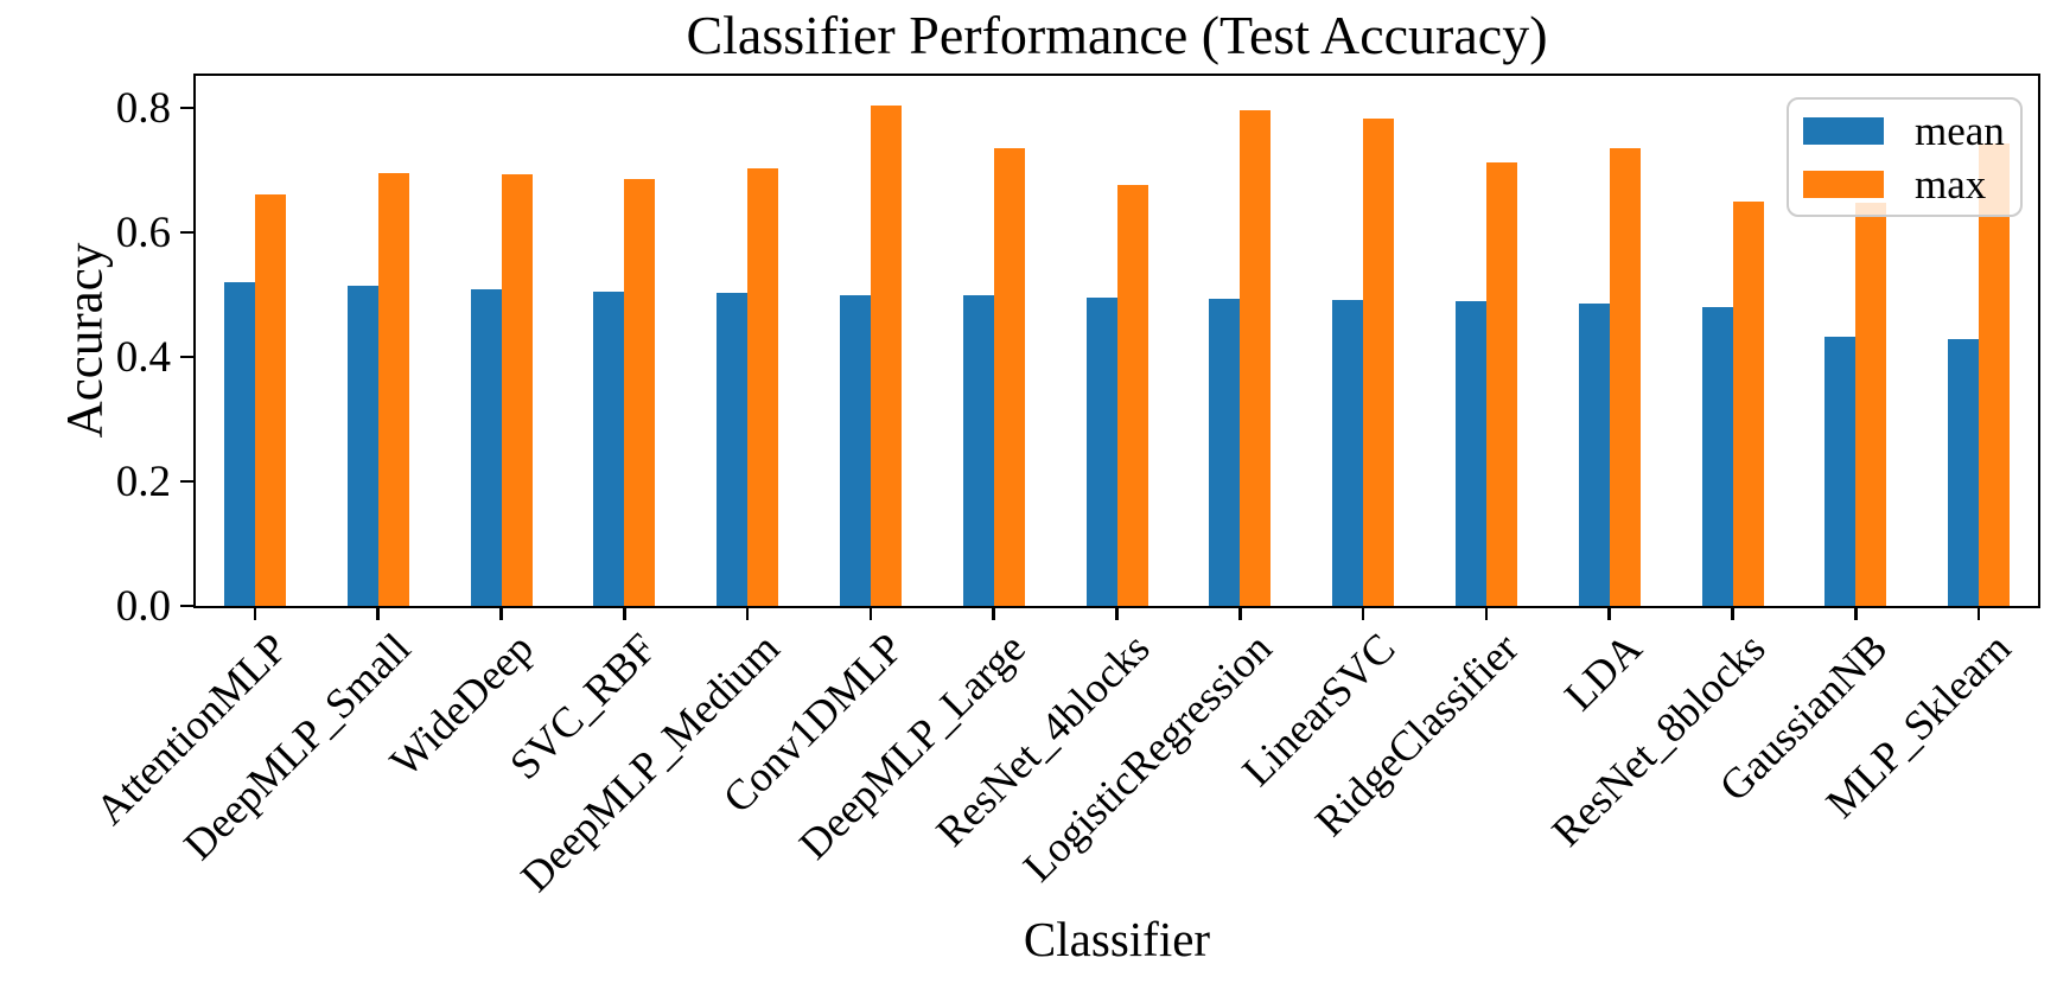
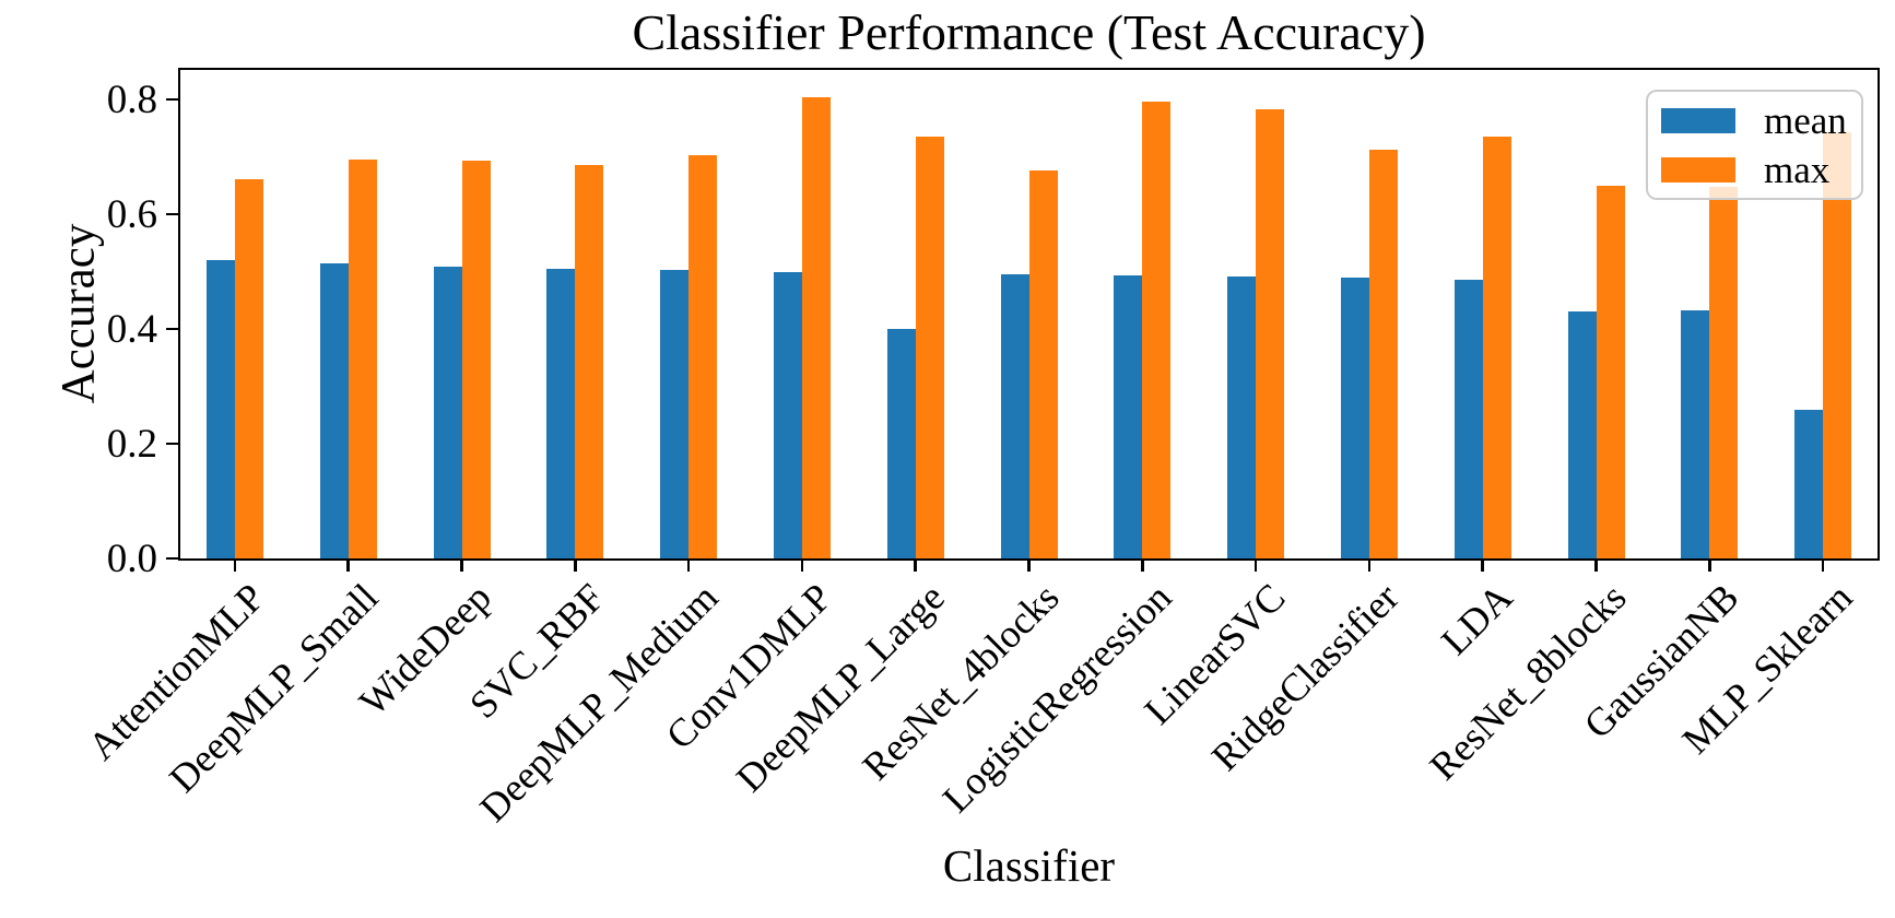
mean/DeepMLP_Large: 0.50 -> 0.40
mean/ResNet_8blocks: 0.48 -> 0.43
mean/MLP_Sklearn: 0.43 -> 0.26
